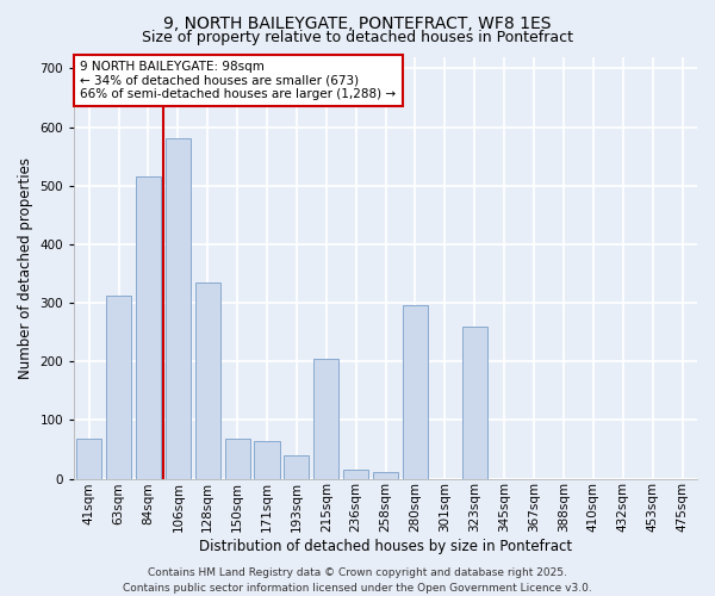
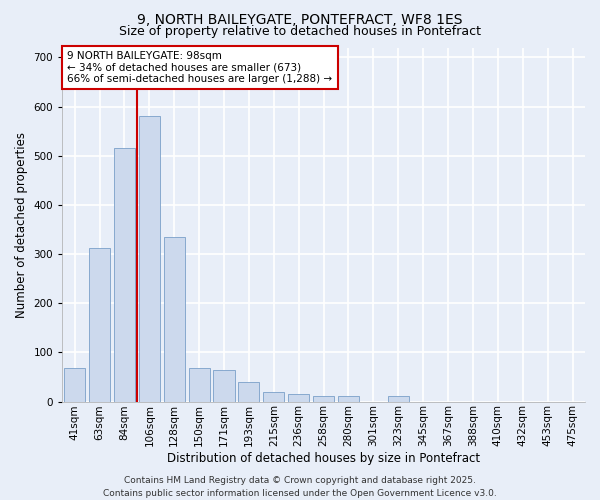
215sqm: 205 -> 20
280sqm: 295 -> 12
323sqm: 260 -> 12
